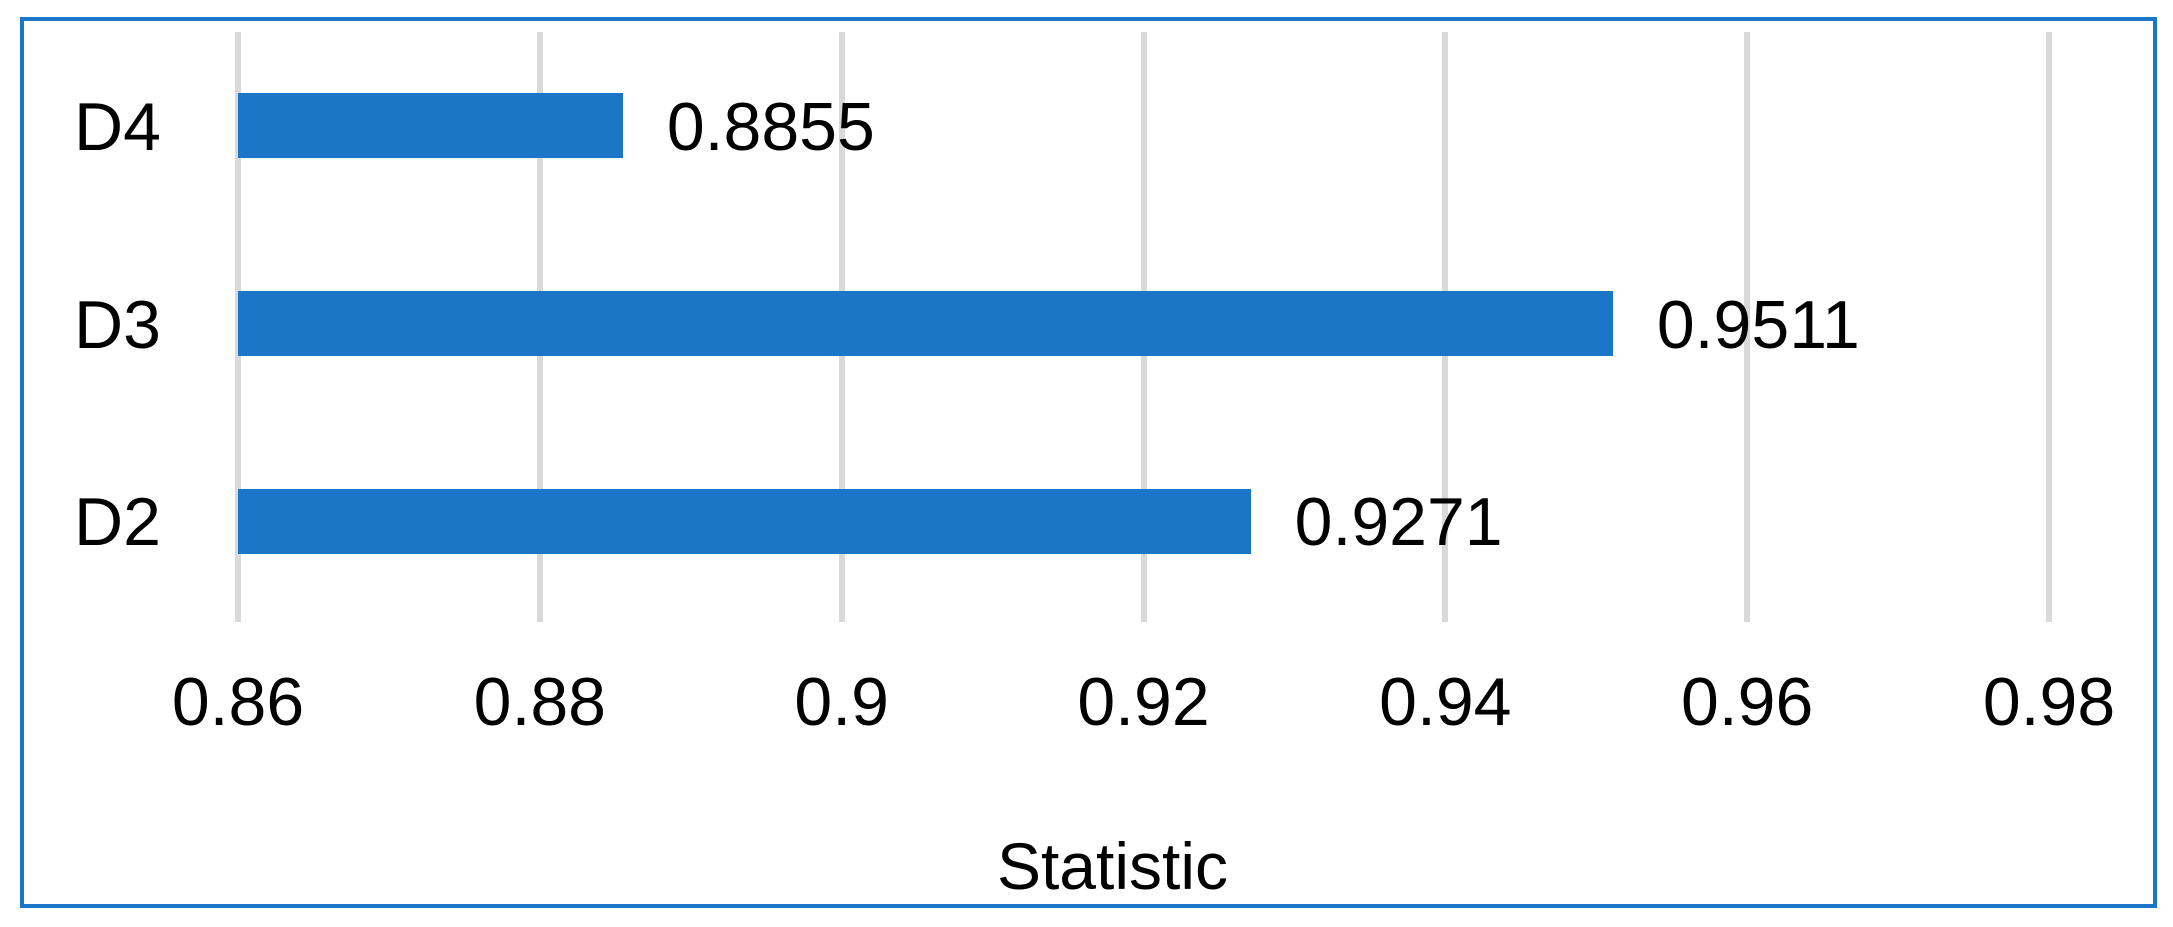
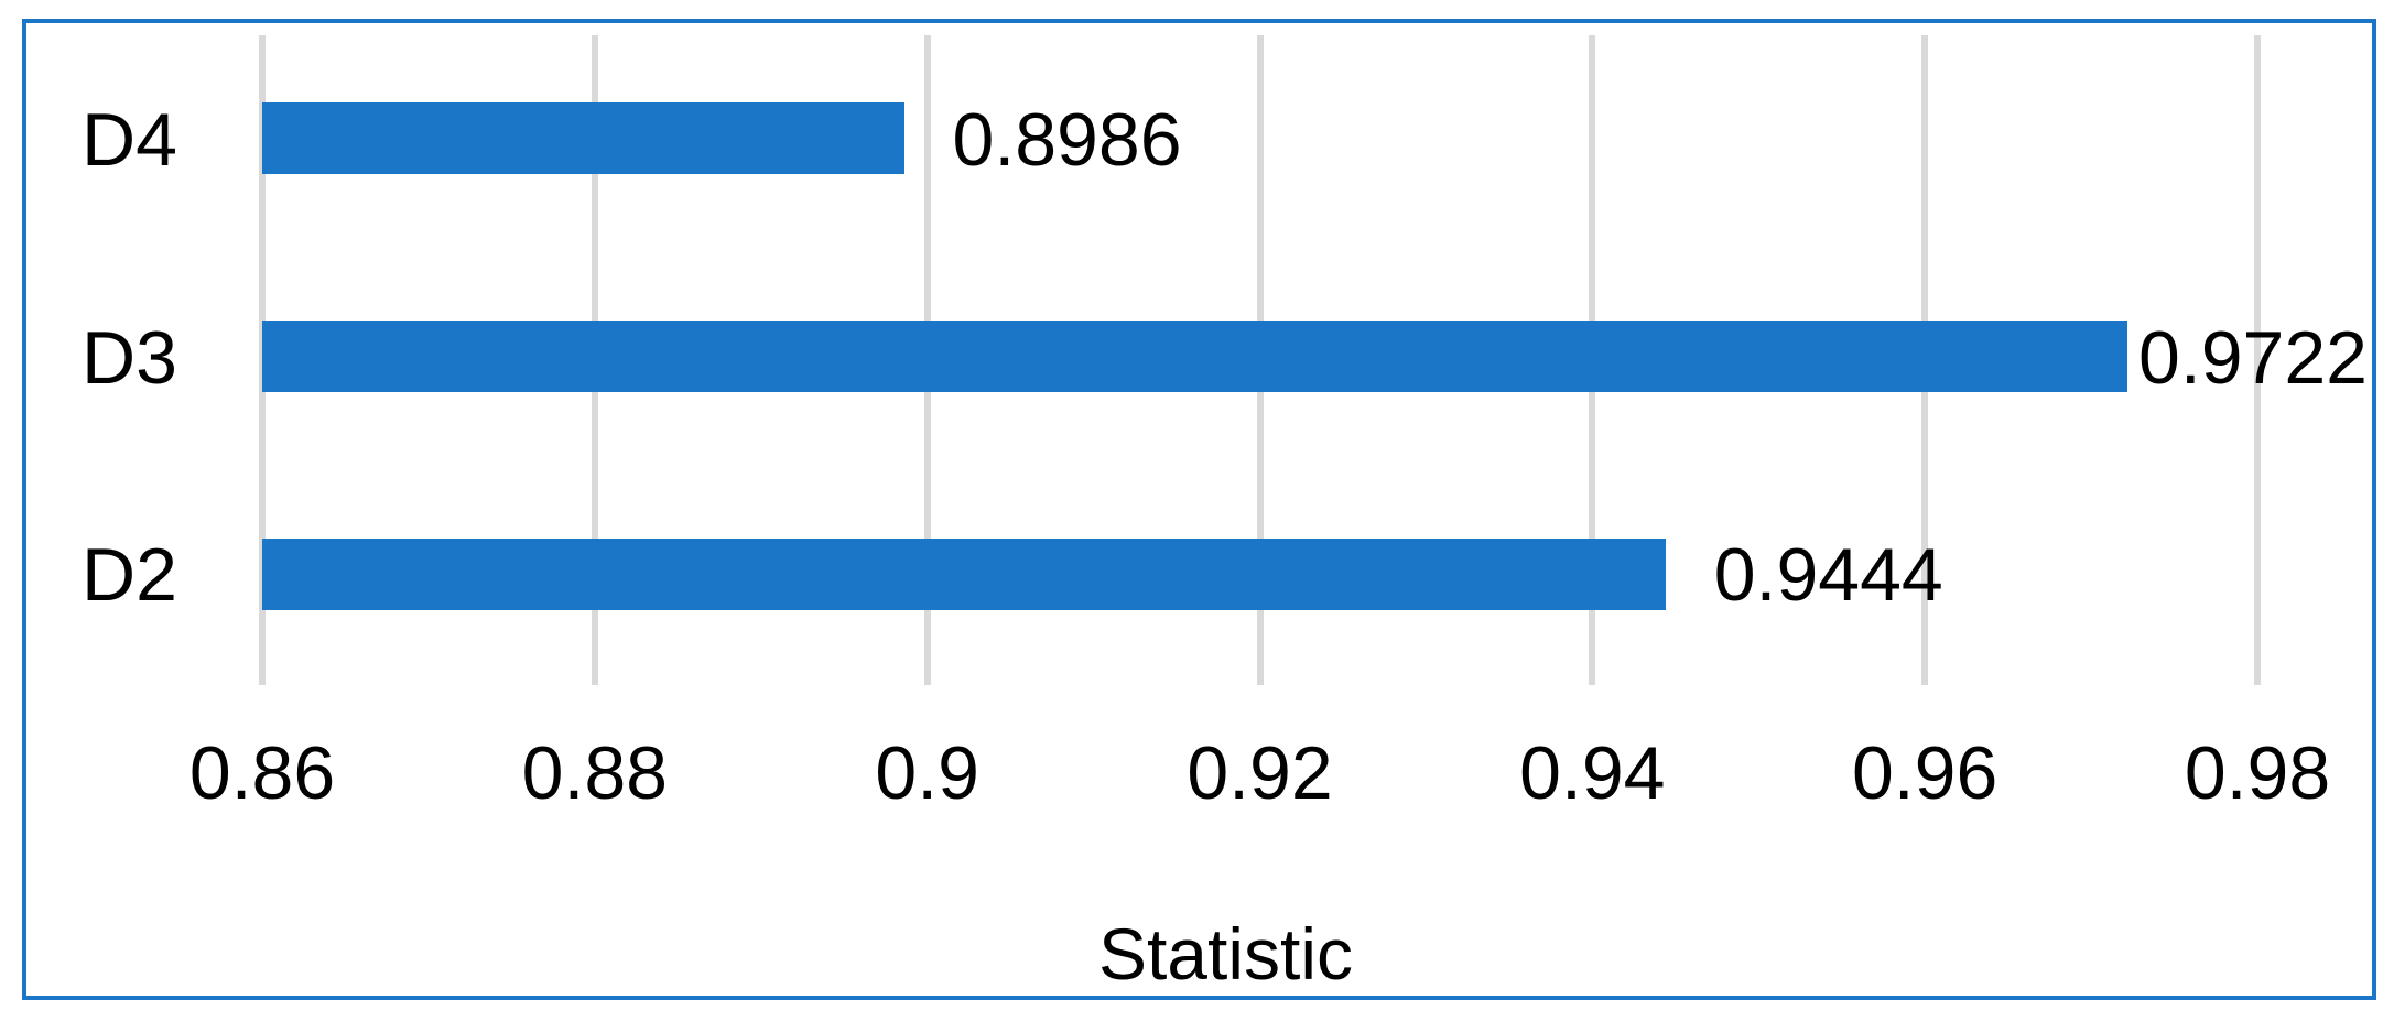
D4: 0.8855 -> 0.8986
D3: 0.9511 -> 0.9722
D2: 0.9271 -> 0.9444
